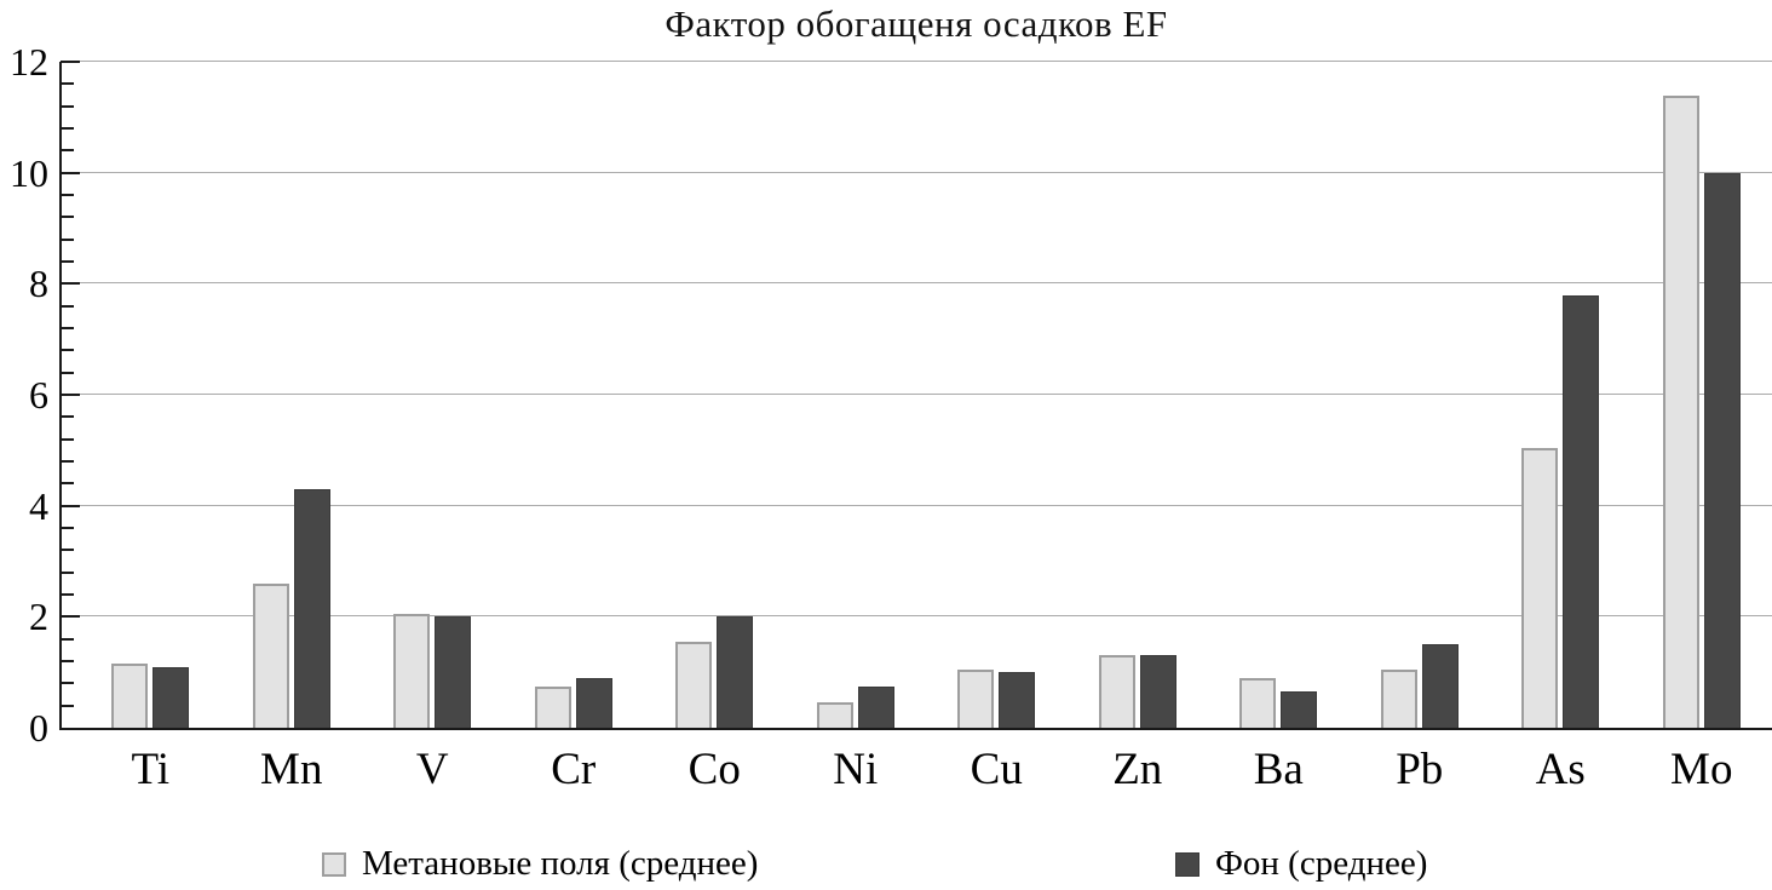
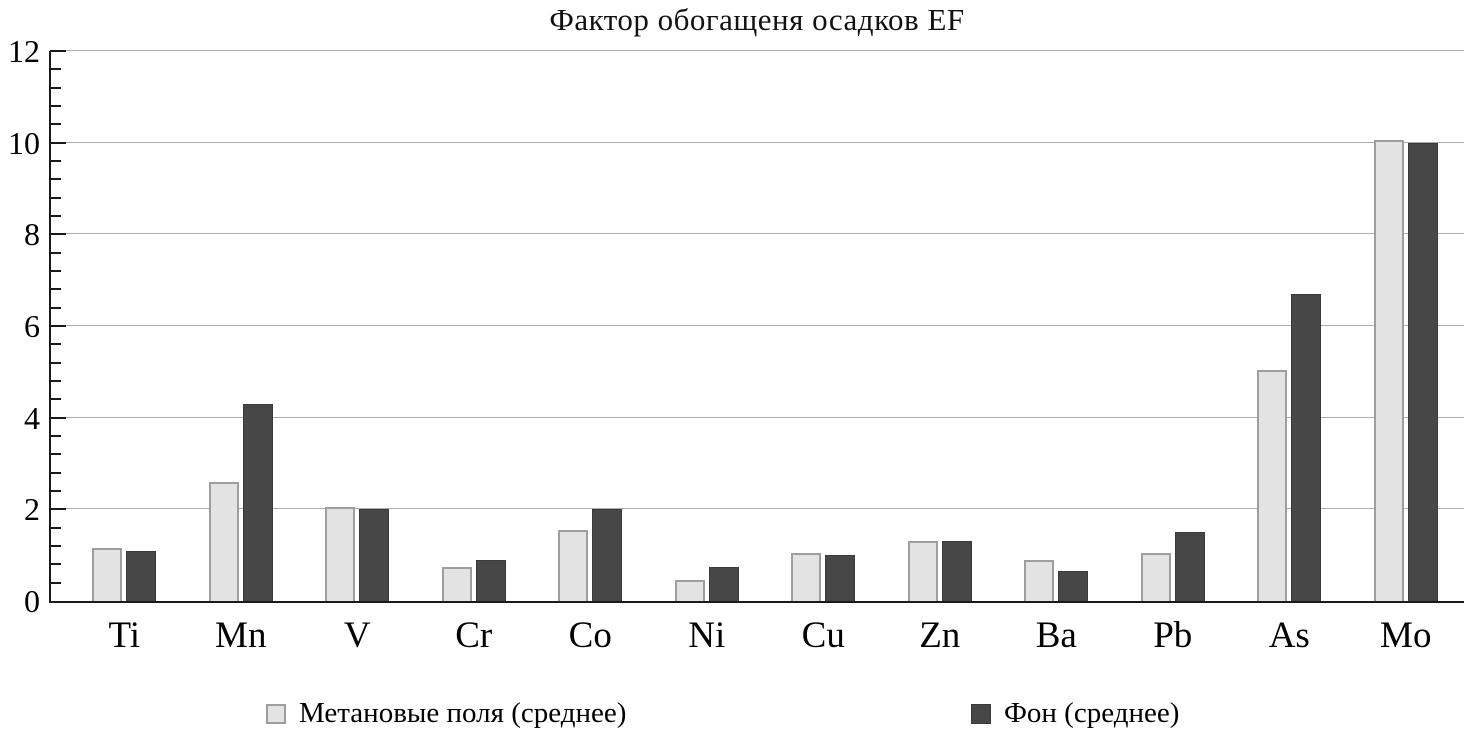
Фон (среднее)/As: 7.8 -> 6.7
Метановые поля (среднее)/Mo: 11.4 -> 10.1
